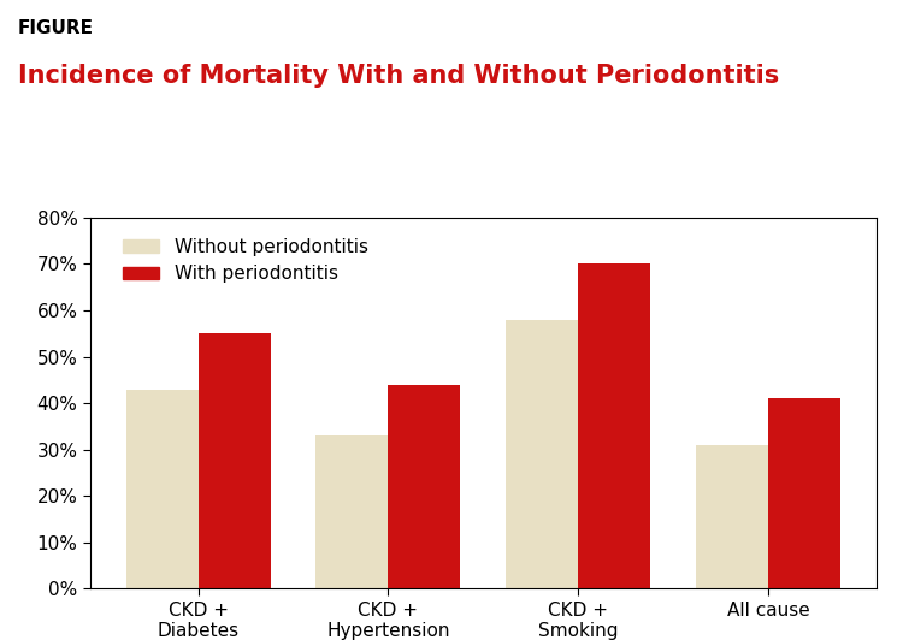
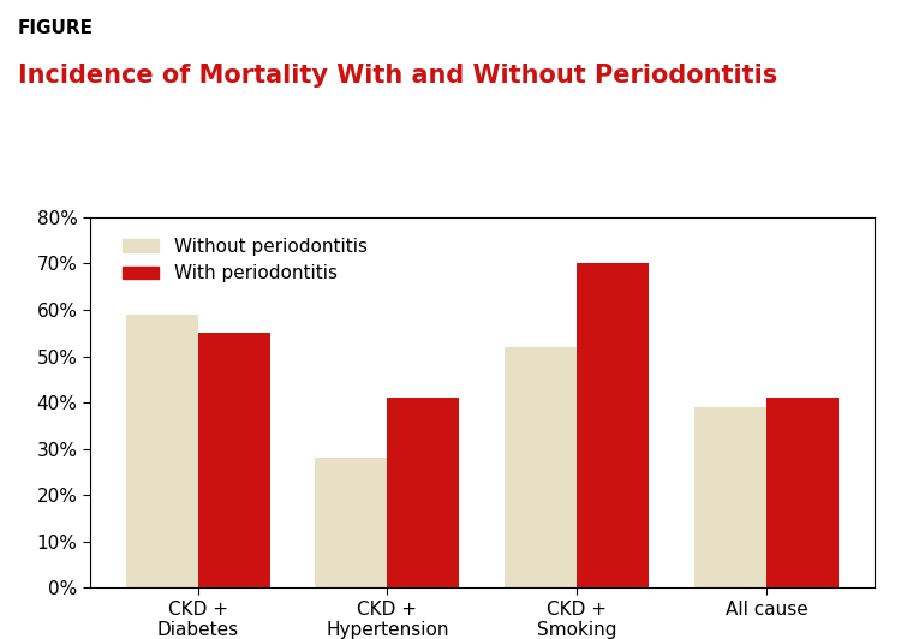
Without periodontitis/CKD + Diabetes: 43% -> 59%
Without periodontitis/CKD + Hypertension: 33% -> 28%
With periodontitis/CKD + Hypertension: 44% -> 41%
Without periodontitis/CKD + Smoking: 58% -> 52%
Without periodontitis/All cause: 31% -> 39%
